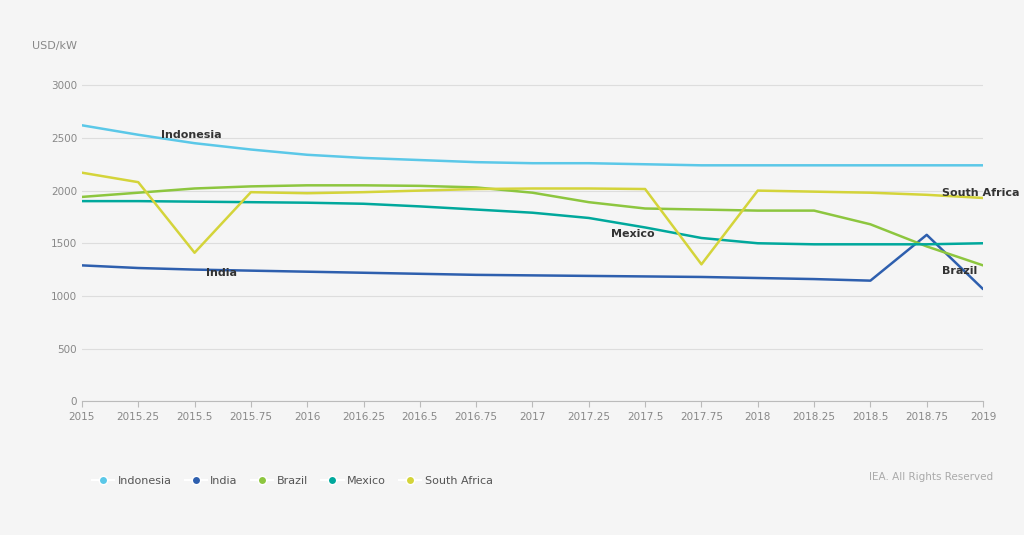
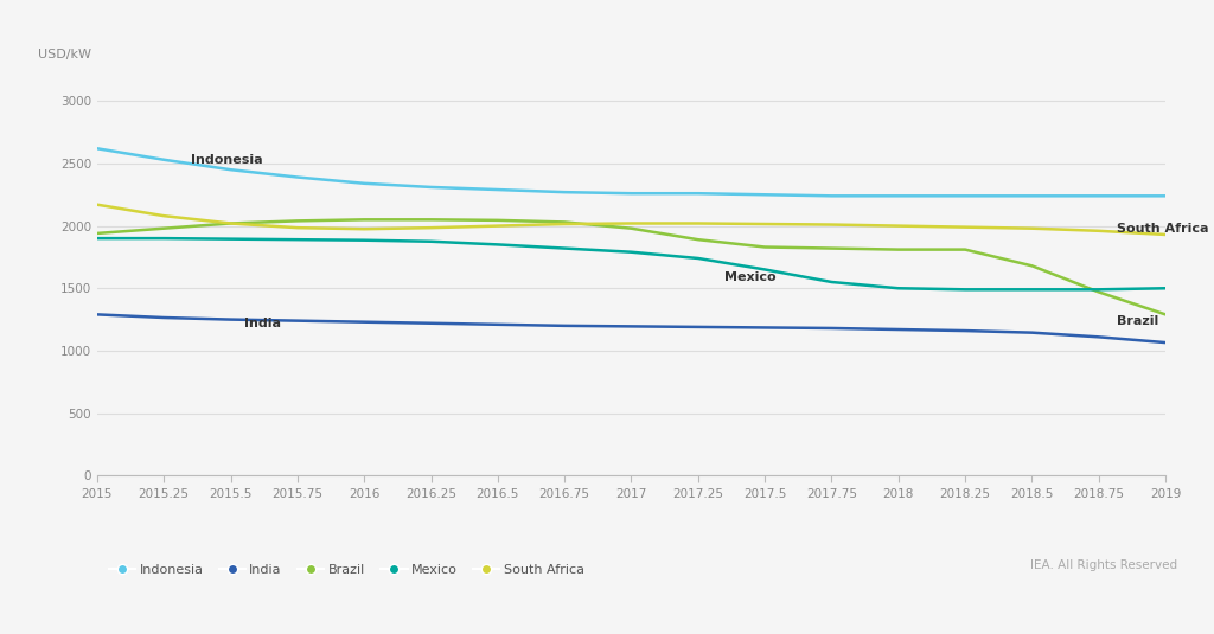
South Africa/2015.5: 1410 -> 2020
South Africa/2017.75: 1300 -> 2010
India/2018.75: 1580 -> 1110
